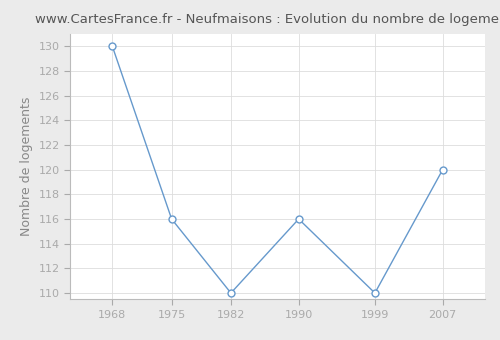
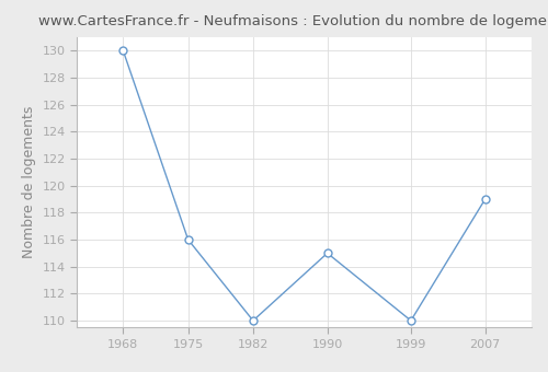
1990: 116 -> 115
2007: 120 -> 119
